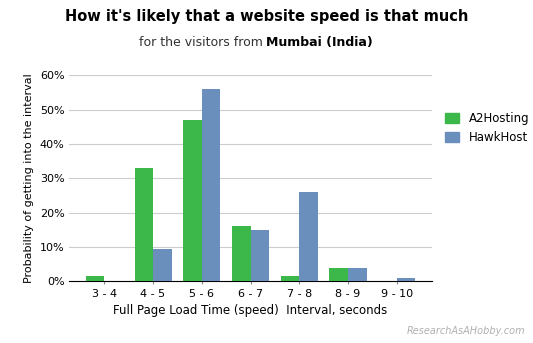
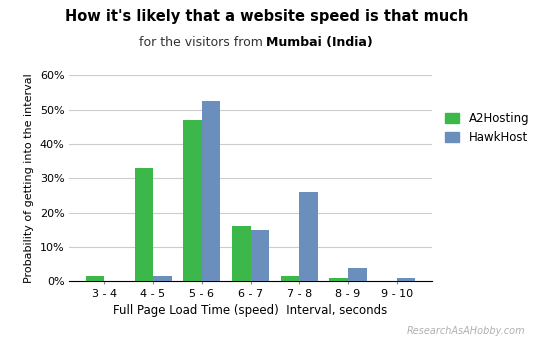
HawkHost/4 - 5: 9.5% -> 1.5%
HawkHost/5 - 6: 56.0% -> 52.5%
A2Hosting/8 - 9: 4.0% -> 1.0%
